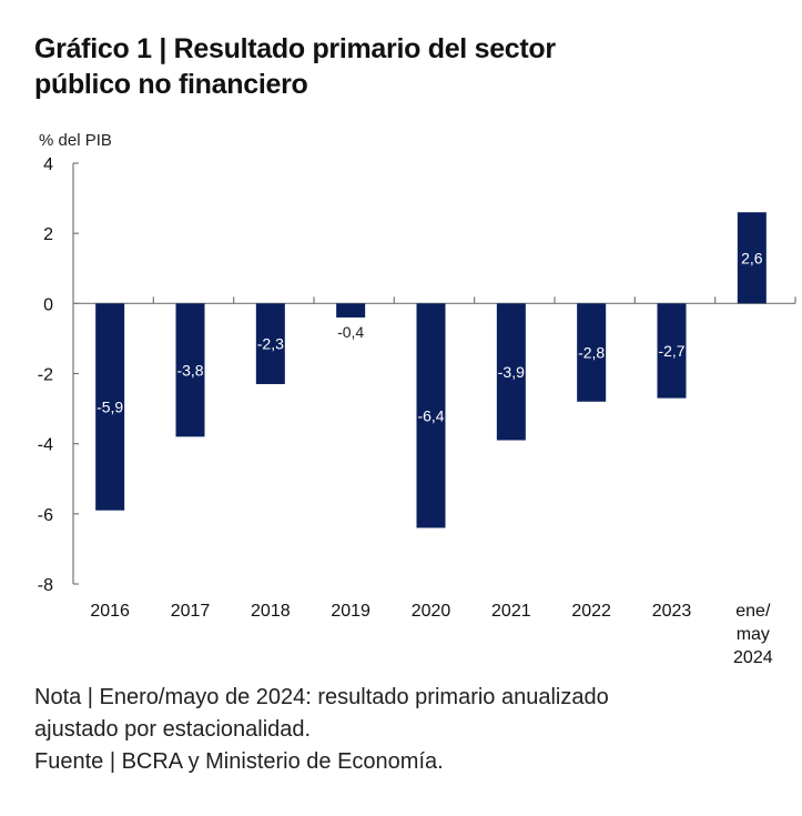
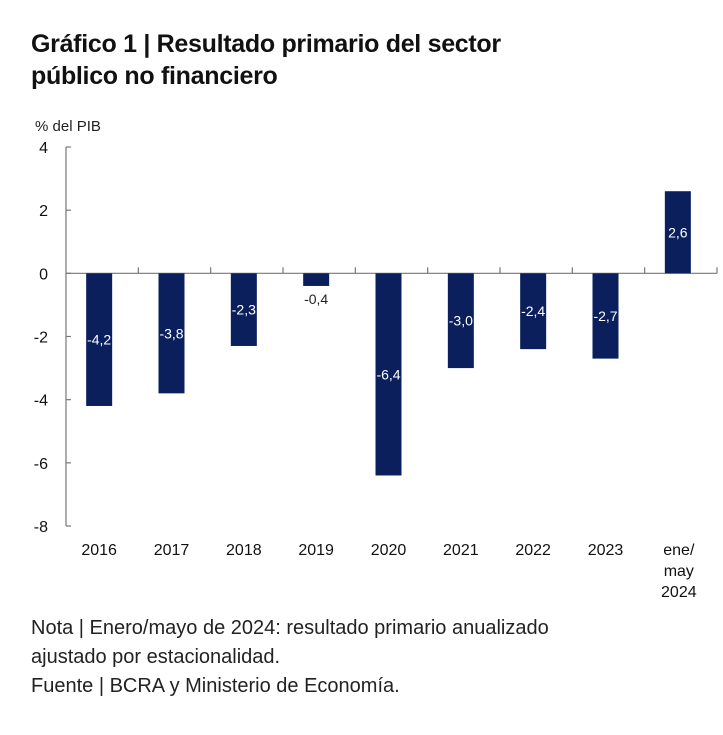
2016: -5,9 -> -4,2
2021: -3,9 -> -3,0
2022: -2,8 -> -2,4
